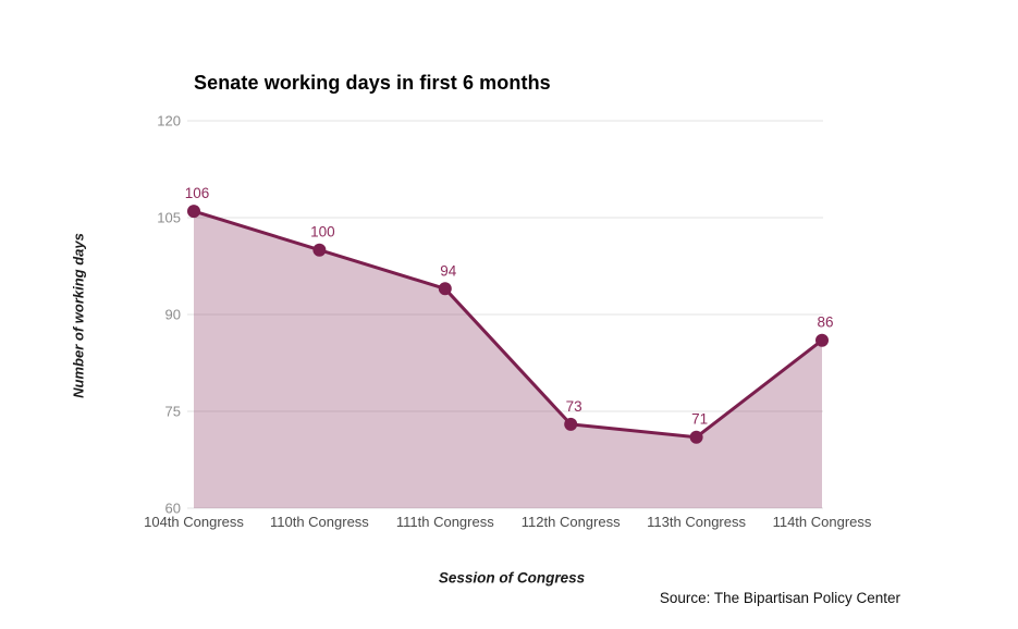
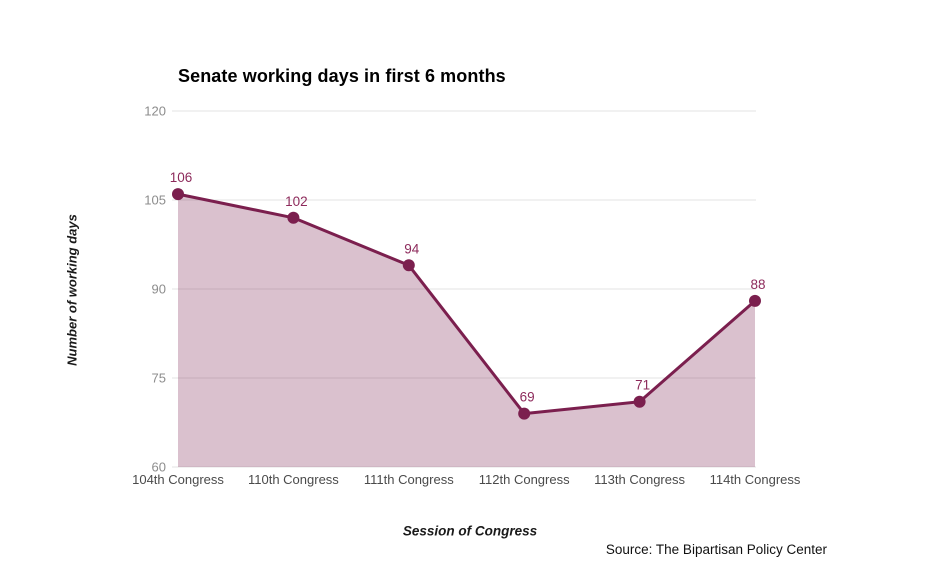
110th Congress: 100 -> 102
112th Congress: 73 -> 69
114th Congress: 86 -> 88
